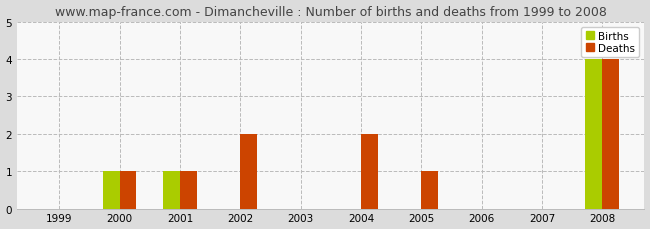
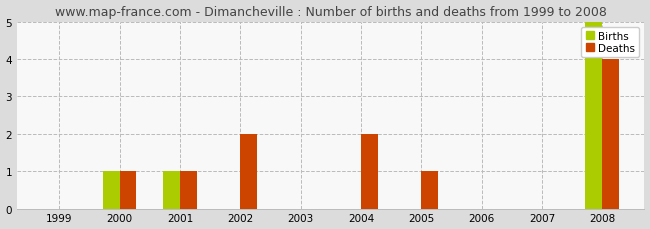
Births/2008: 4 -> 5
